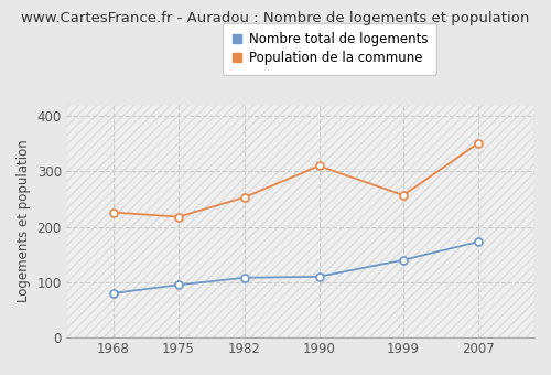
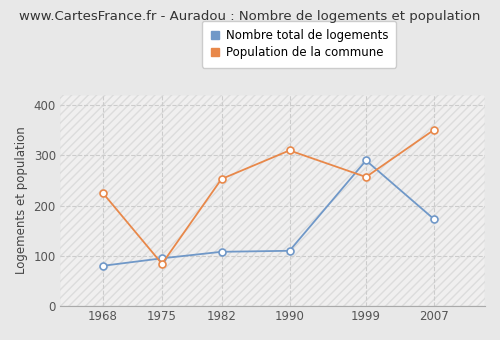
Population de la commune/1975: 218 -> 84
Nombre total de logements/1999: 140 -> 290
